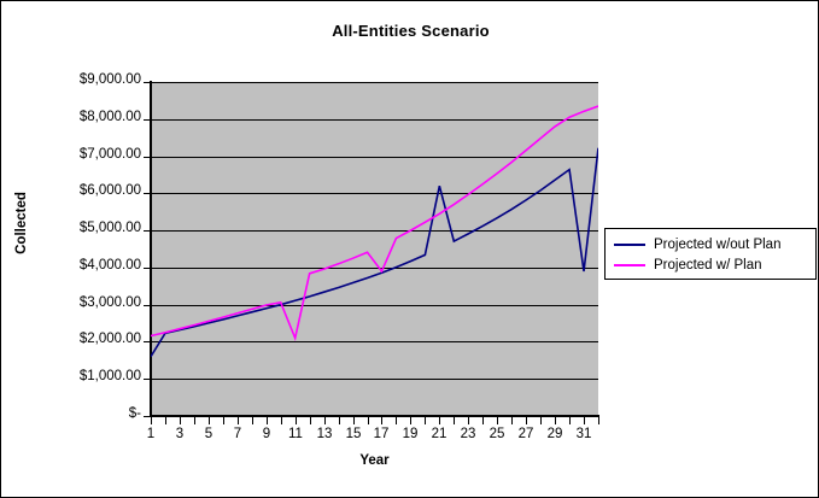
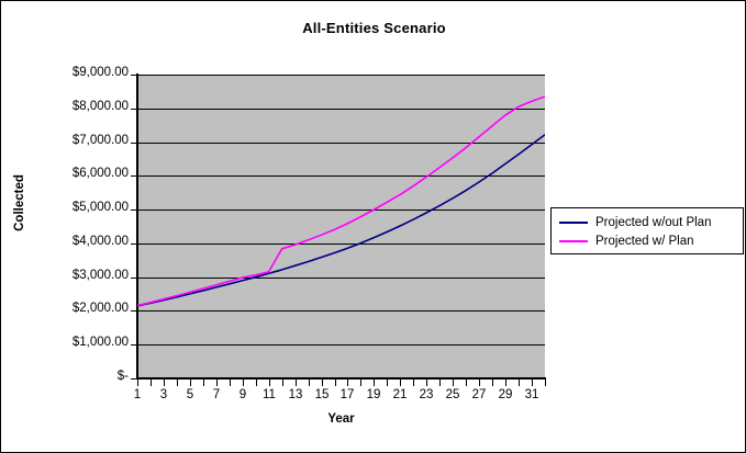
Projected w/out Plan/1: $1600 -> $2200
Projected w/ Plan/11: $2100 -> $3200
Projected w/ Plan/17: $3900 -> $4600
Projected w/out Plan/21: $6200 -> $4500
Projected w/out Plan/31: $3900 -> $6900
